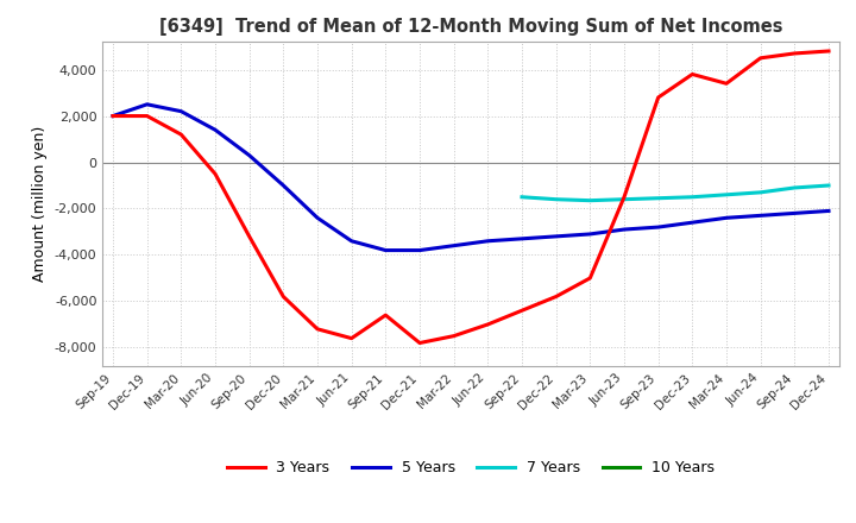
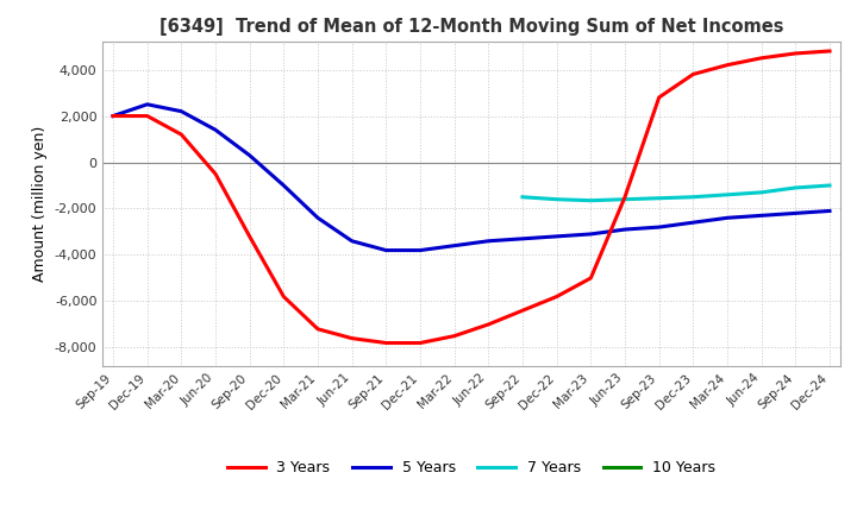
3 Years/Sep-21: -6,600 -> -7,800
3 Years/Mar-24: 3,400 -> 4,200
